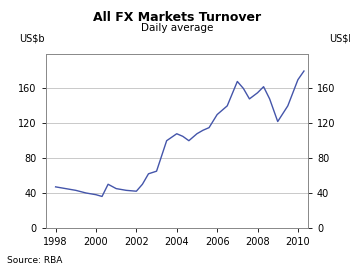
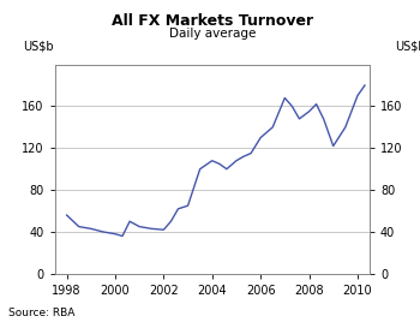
1998: 47 -> 56
